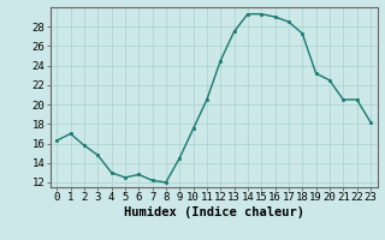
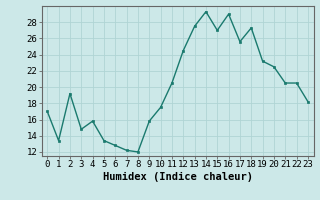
0: 16.3 -> 17.0
1: 17.0 -> 13.4
2: 15.8 -> 19.2
4: 13.0 -> 15.8
5: 12.5 -> 13.4
9: 14.5 -> 15.8
15: 29.3 -> 27.0
17: 28.5 -> 25.6
